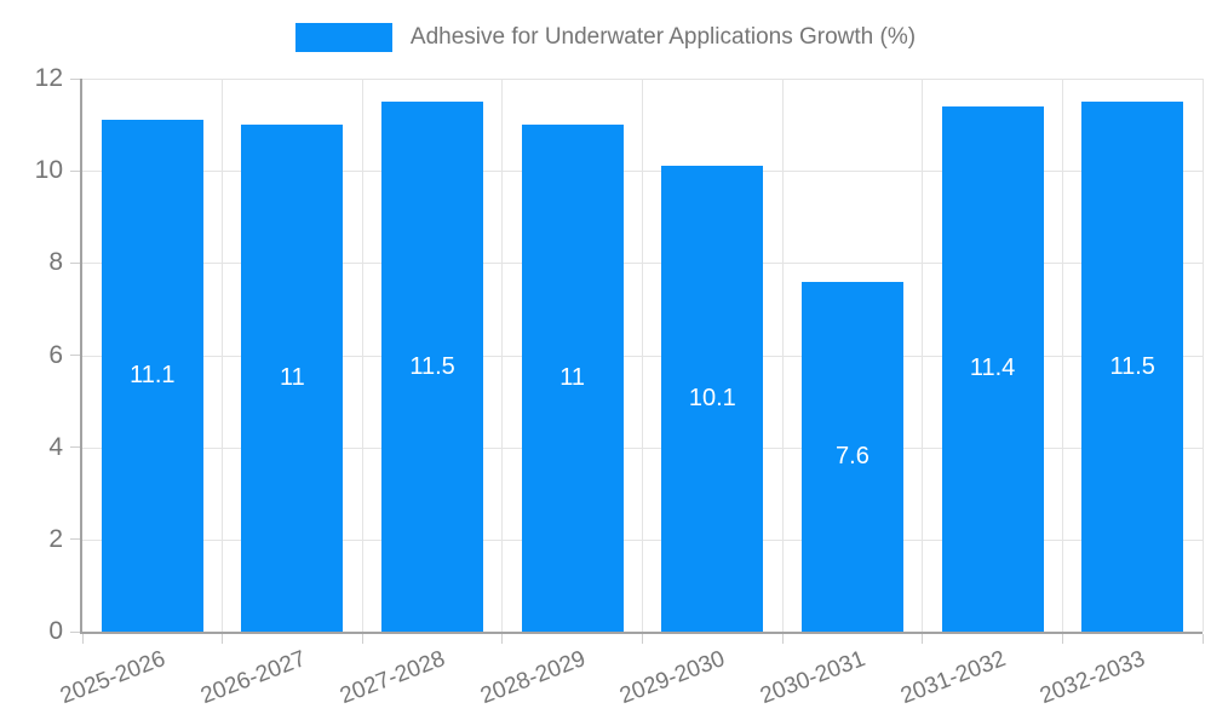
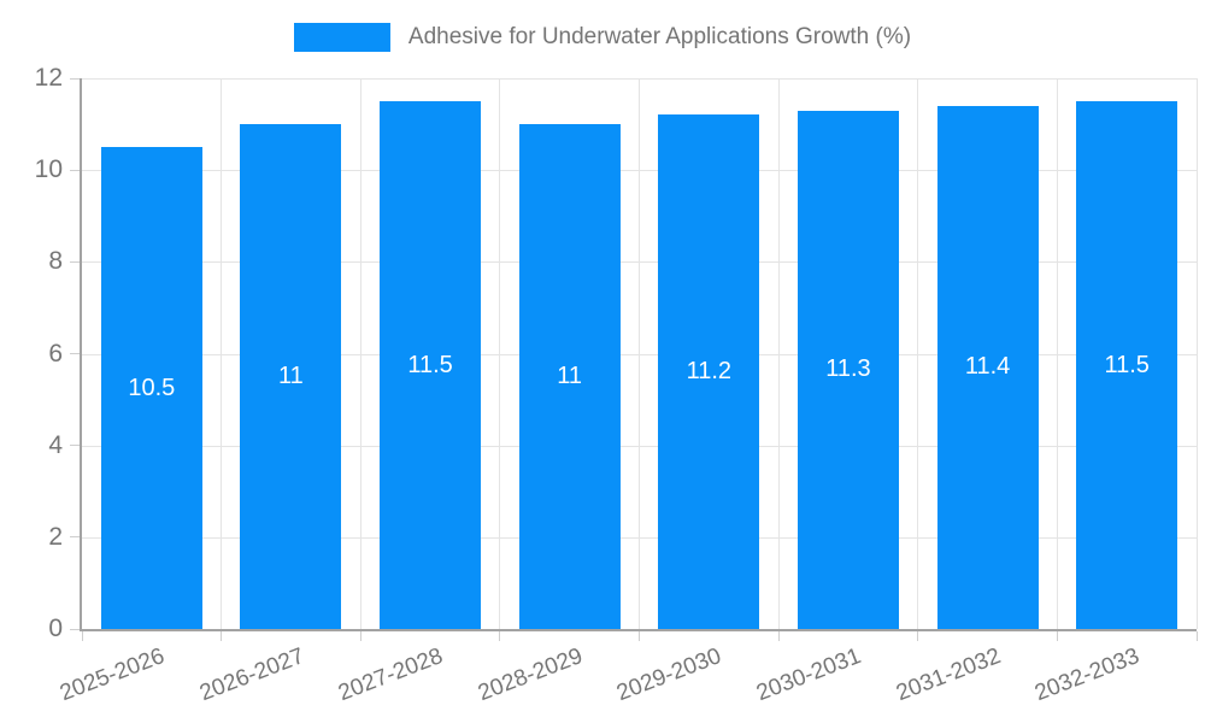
2025-2026: 11.1 -> 10.5
2029-2030: 10.1 -> 11.2
2030-2031: 7.6 -> 11.3
